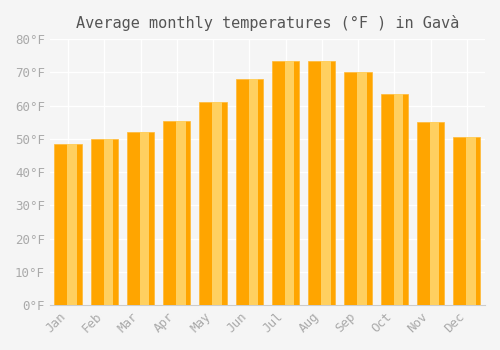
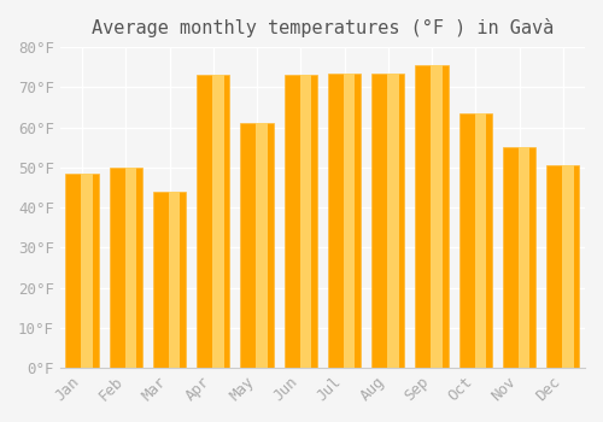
Mar: 52.2°F -> 44.0°F
Apr: 55.5°F -> 73.0°F
Jun: 68.0°F -> 73.0°F
Sep: 70.0°F -> 75.5°F
